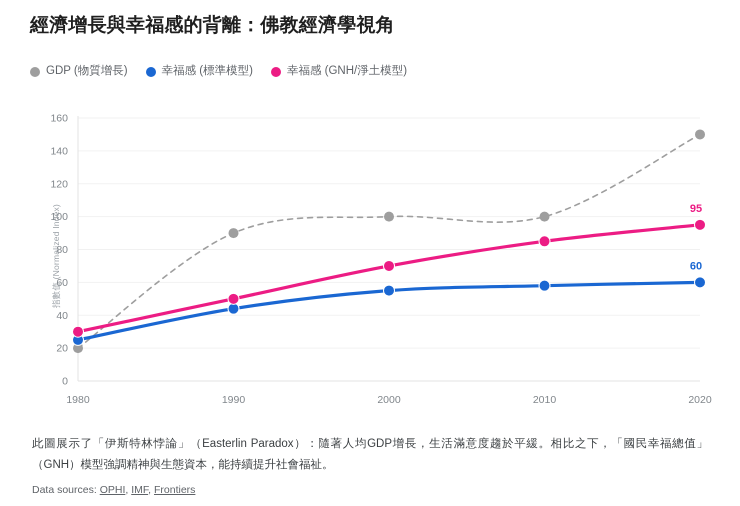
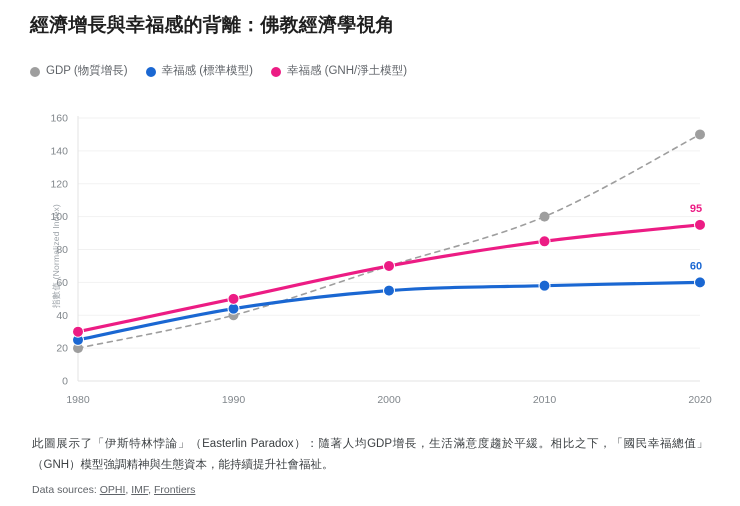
GDP (物質增長)/1990: 90 -> 40
GDP (物質增長)/2000: 100 -> 70
